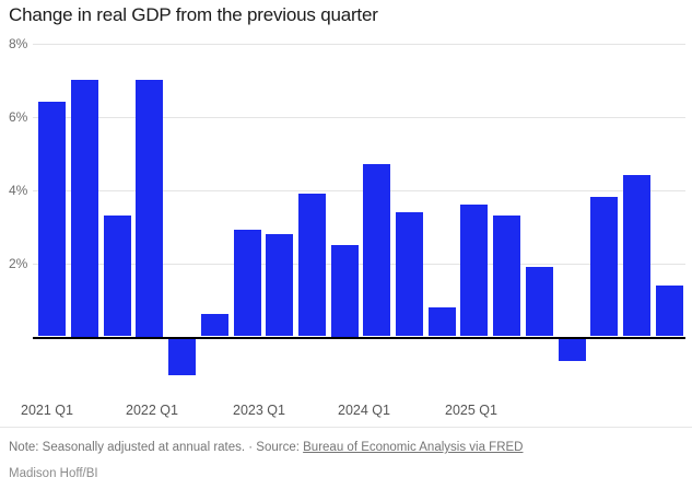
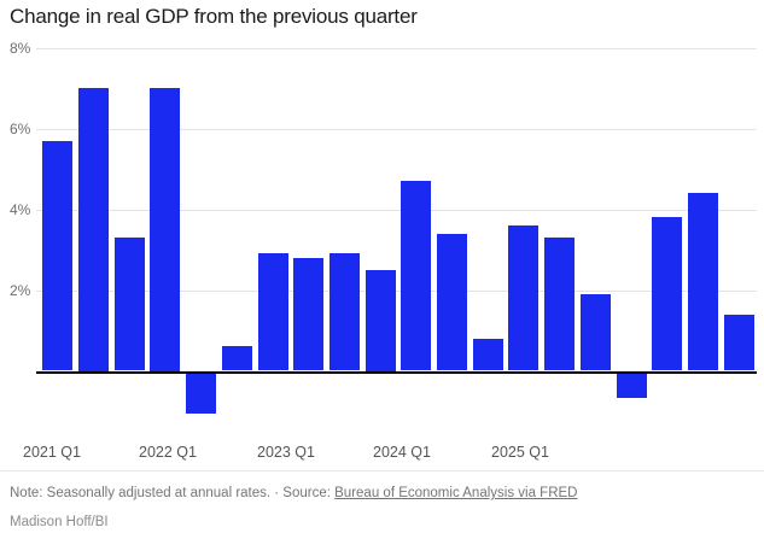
2021 Q1: 6.4% -> 5.7%
2023 Q1: 3.9% -> 2.9%
